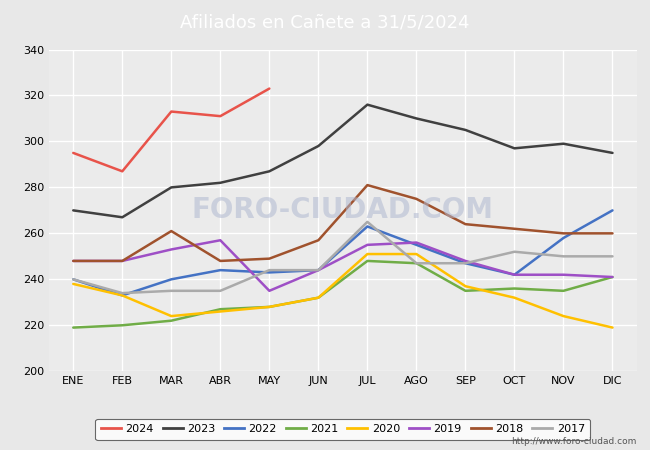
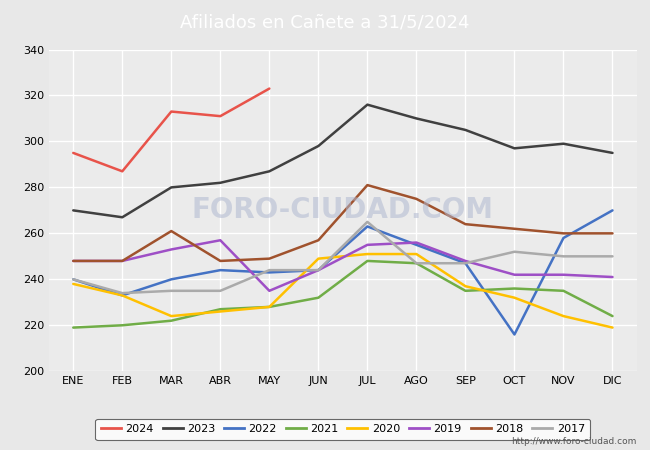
2020/JUN: 232 -> 249
2022/OCT: 242 -> 216
2021/DIC: 241 -> 224
